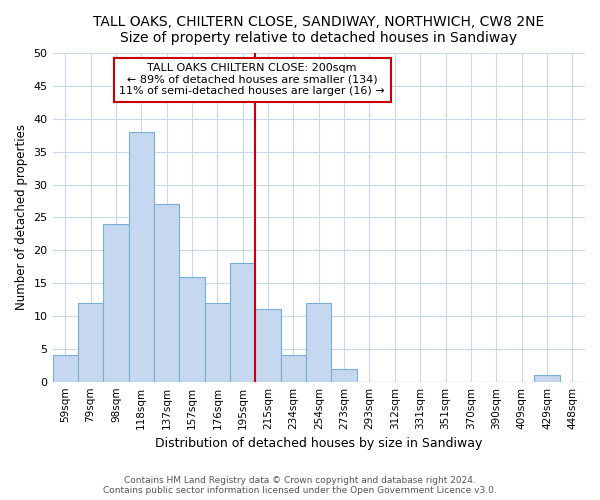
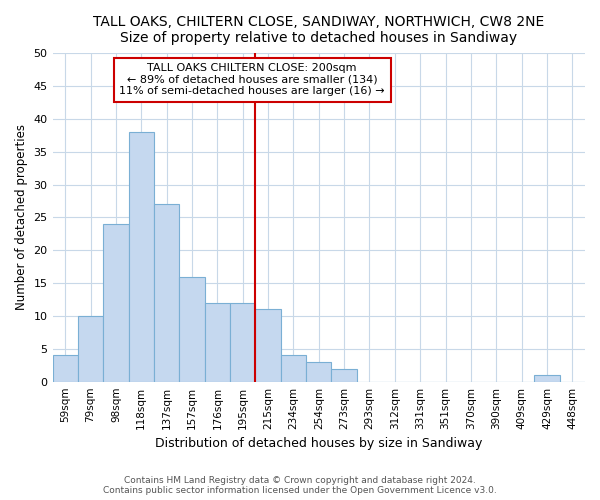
79sqm: 12 -> 10
195sqm: 18 -> 12
254sqm: 12 -> 3
